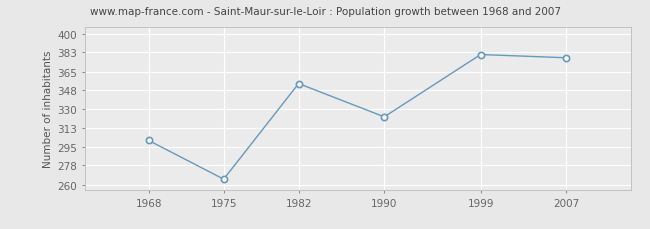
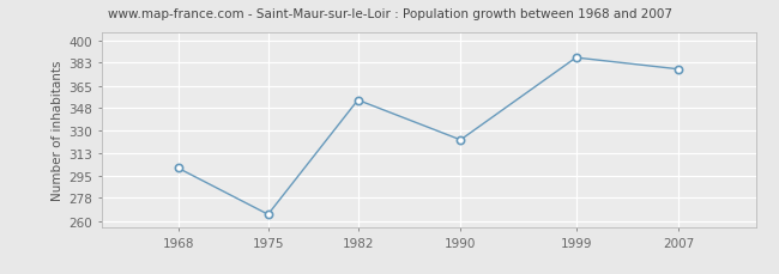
1999: 381 -> 387
